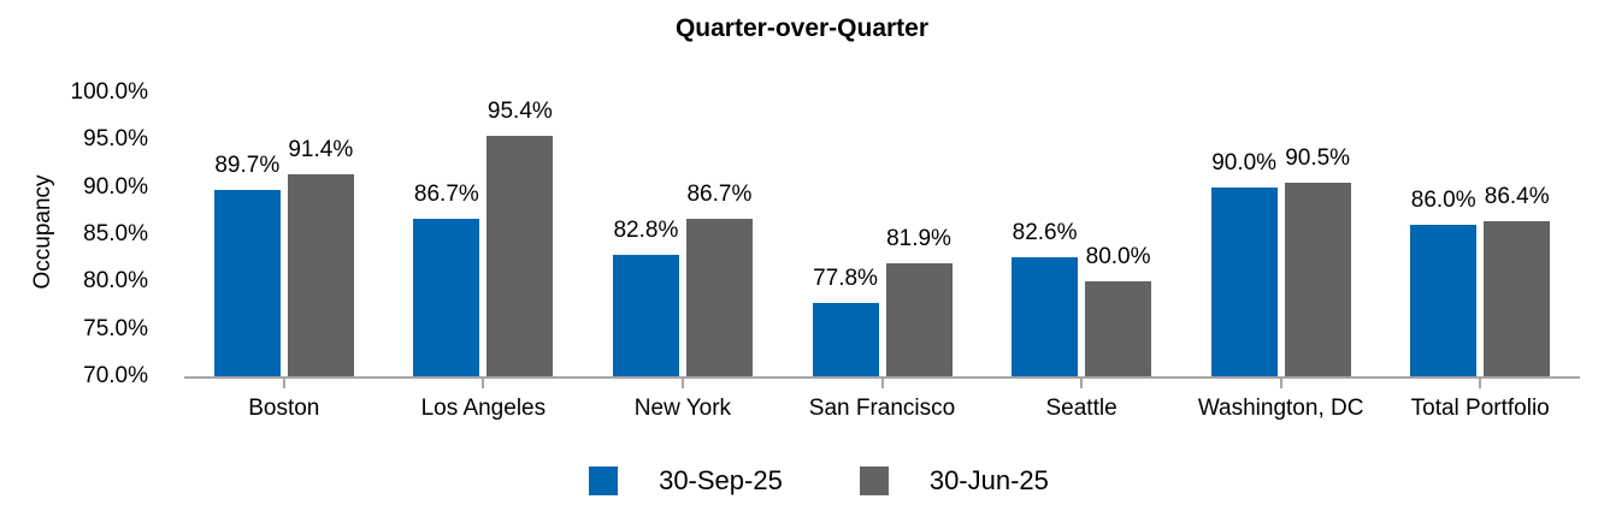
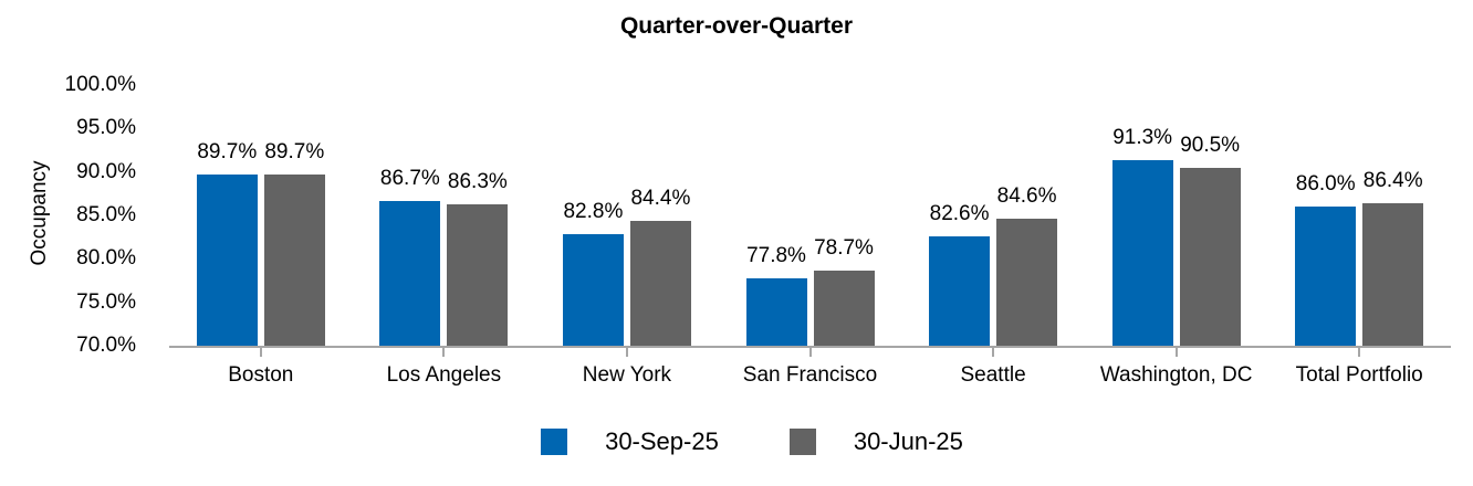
30-Jun-25/Boston: 91.4% -> 89.7%
30-Jun-25/Los Angeles: 95.4% -> 86.3%
30-Jun-25/New York: 86.7% -> 84.4%
30-Jun-25/San Francisco: 81.9% -> 78.7%
30-Jun-25/Seattle: 80.0% -> 84.6%
30-Sep-25/Washington, DC: 90.0% -> 91.3%
